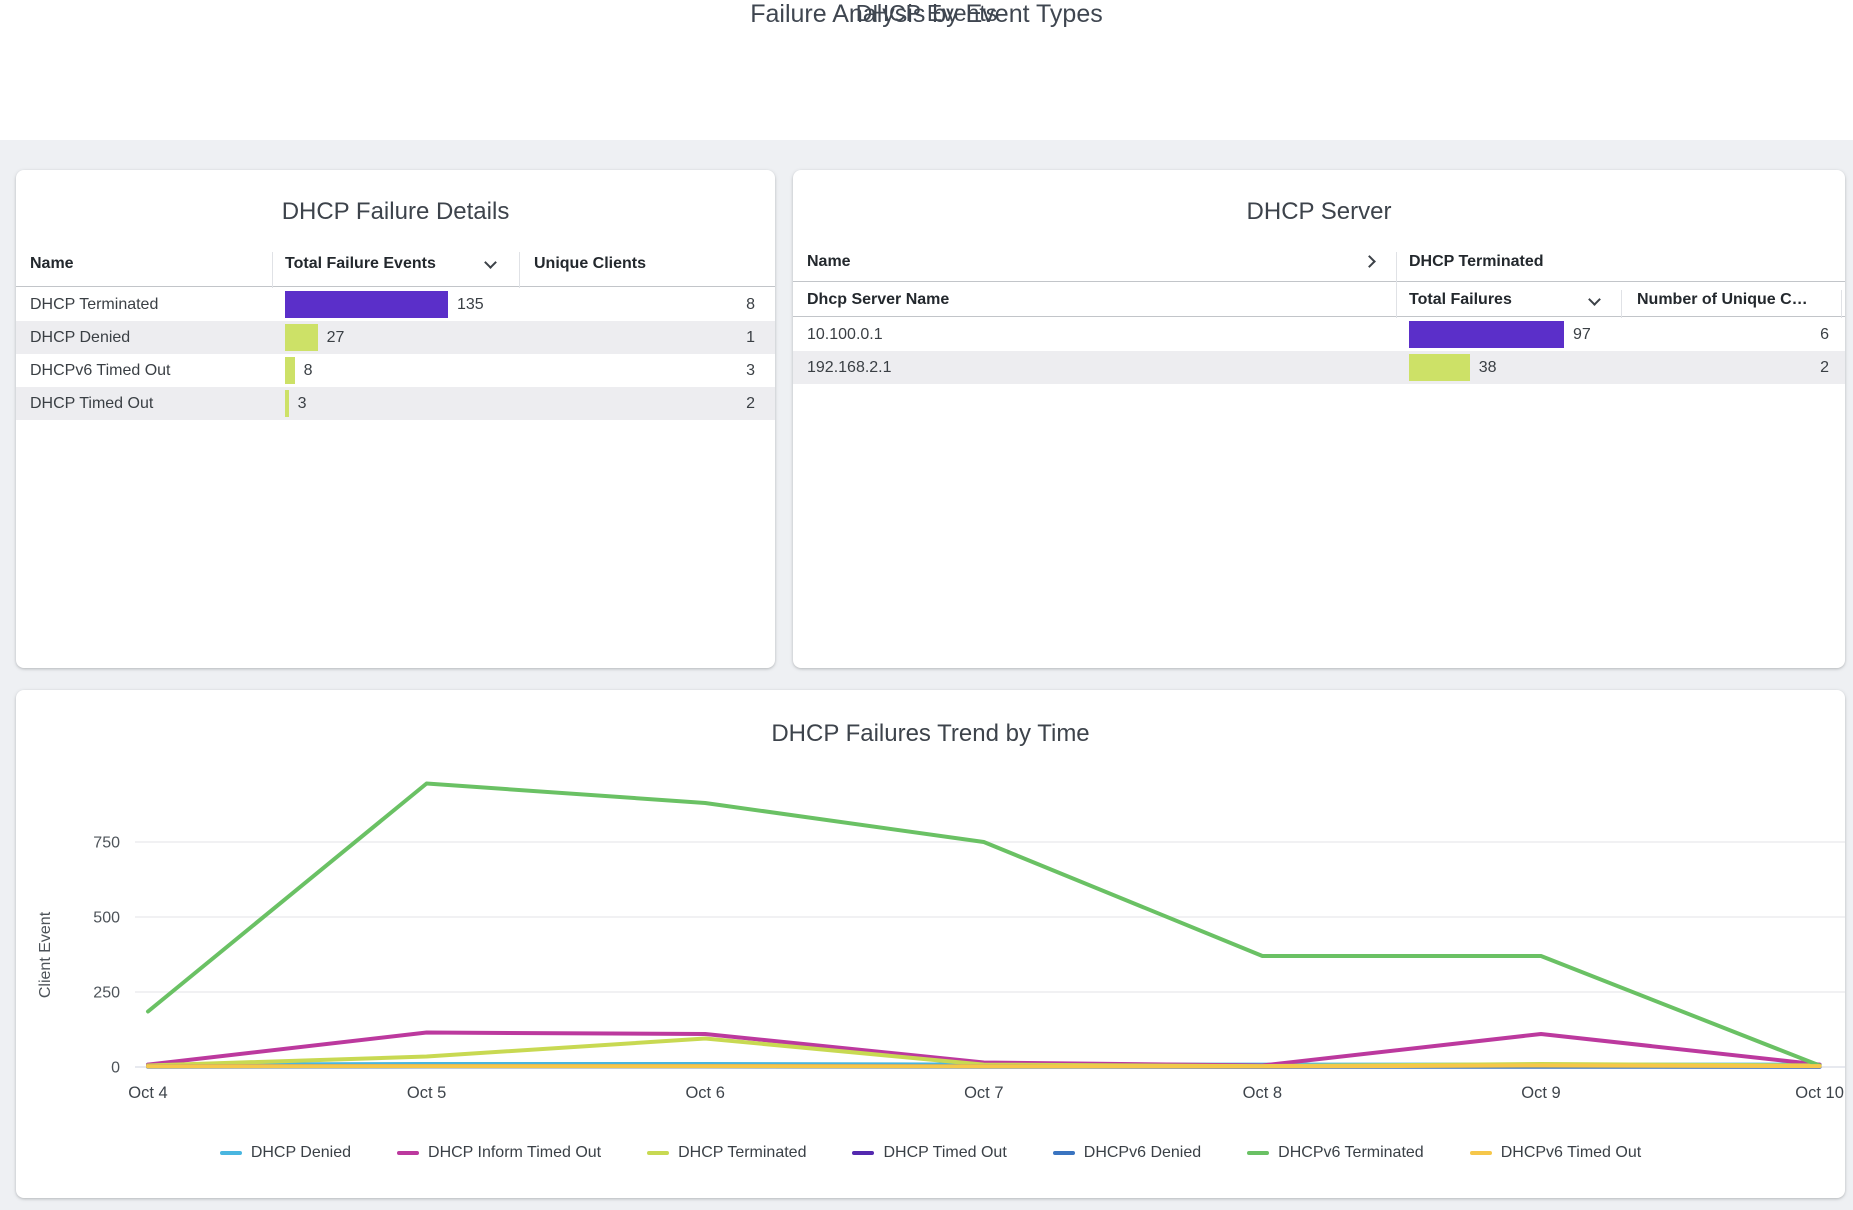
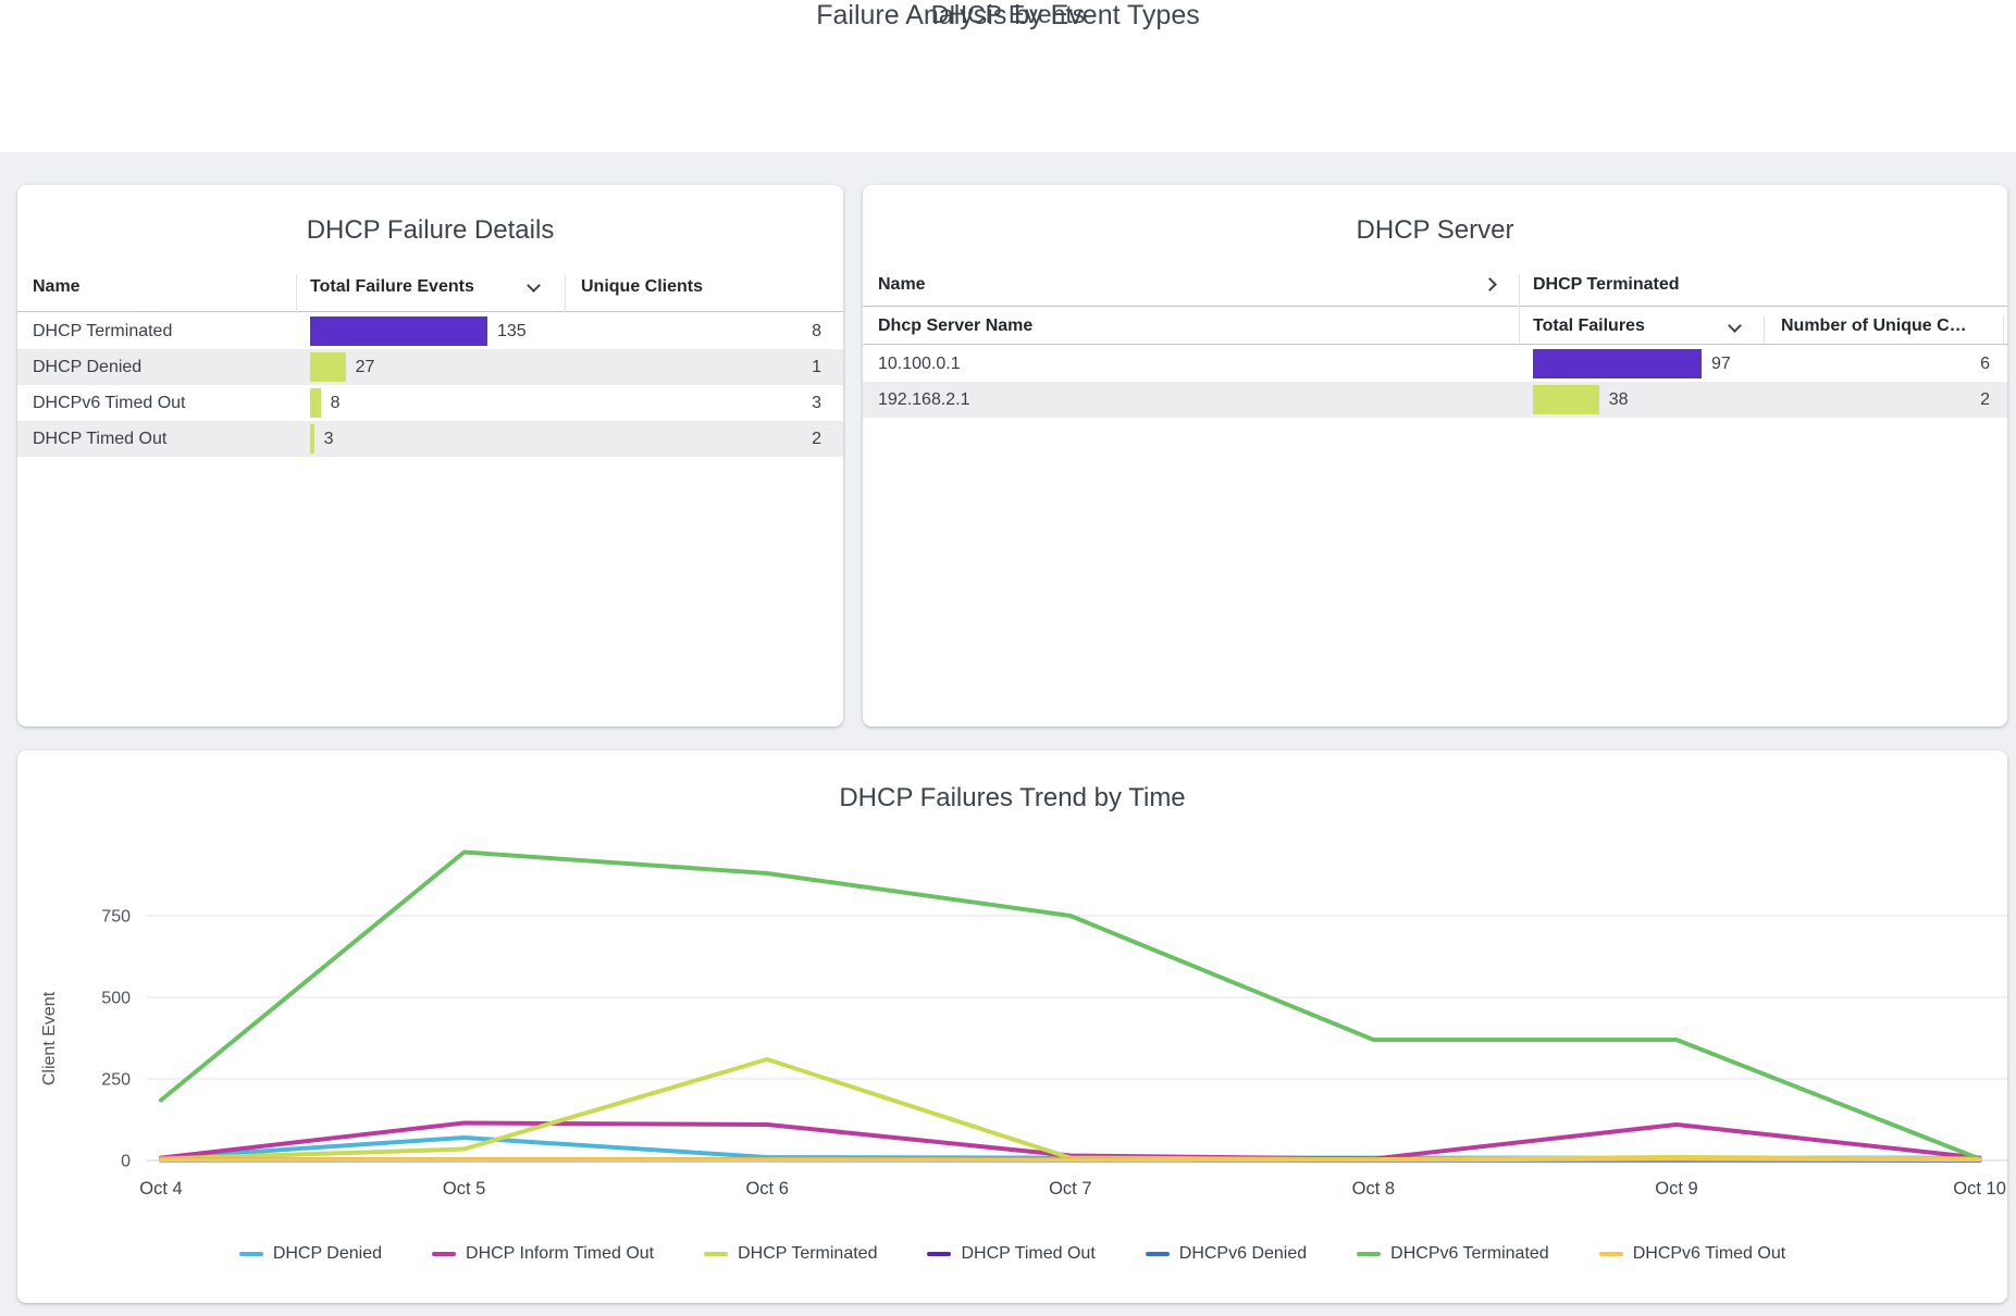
DHCP Denied/Oct 5: 10 -> 70
DHCP Terminated/Oct 6: 100 -> 310
